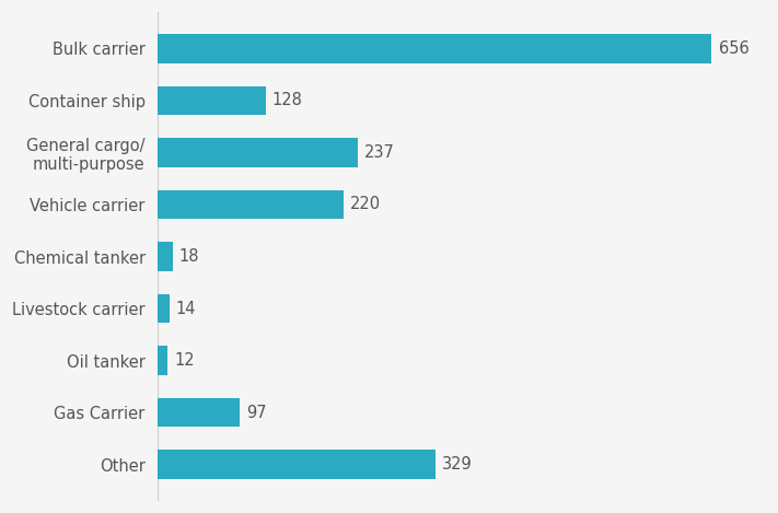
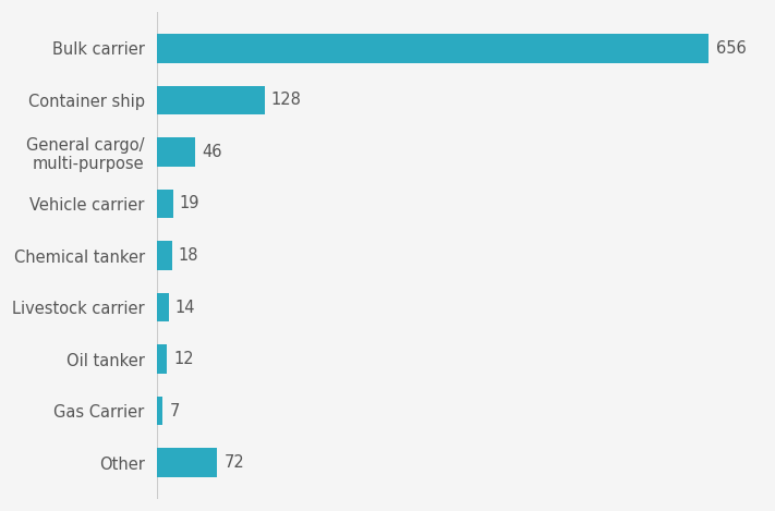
General cargo/ multi-purpose: 237 -> 46
Vehicle carrier: 220 -> 19
Gas Carrier: 97 -> 7
Other: 329 -> 72
